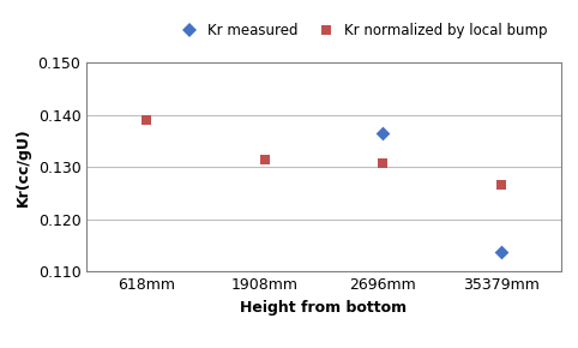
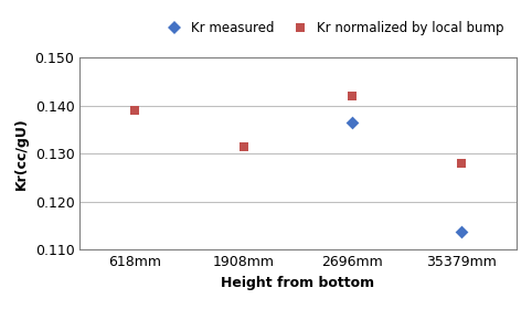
Kr normalized by local bump/2696mm: 0.1308 -> 0.1420
Kr normalized by local bump/35379mm: 0.1265 -> 0.1280
